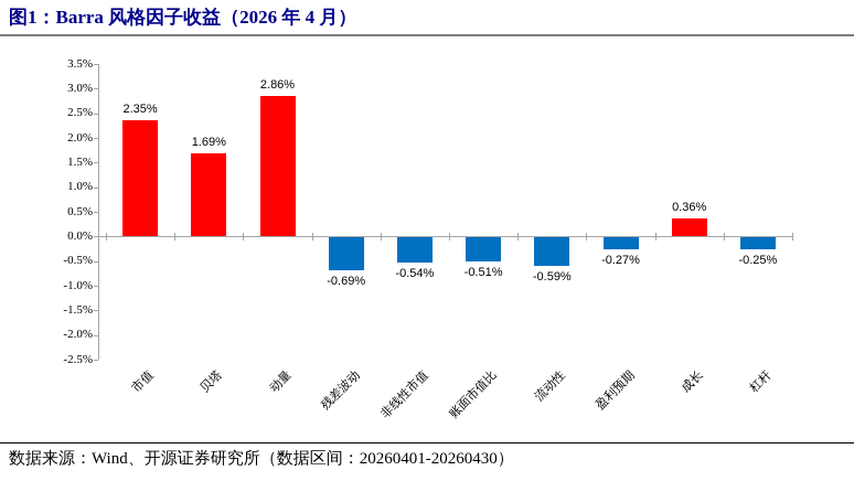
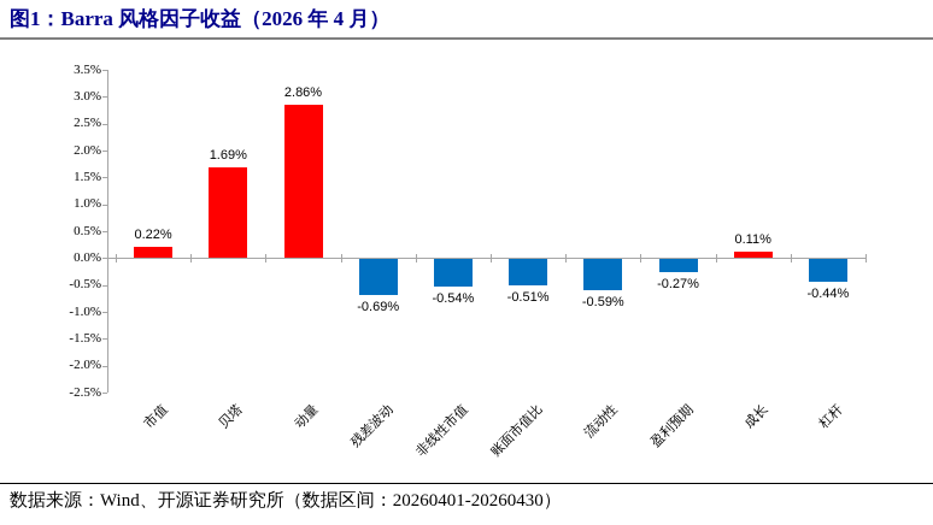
市值: 2.35% -> 0.22%
成长: 0.36% -> 0.11%
杠杆: -0.25% -> -0.44%
